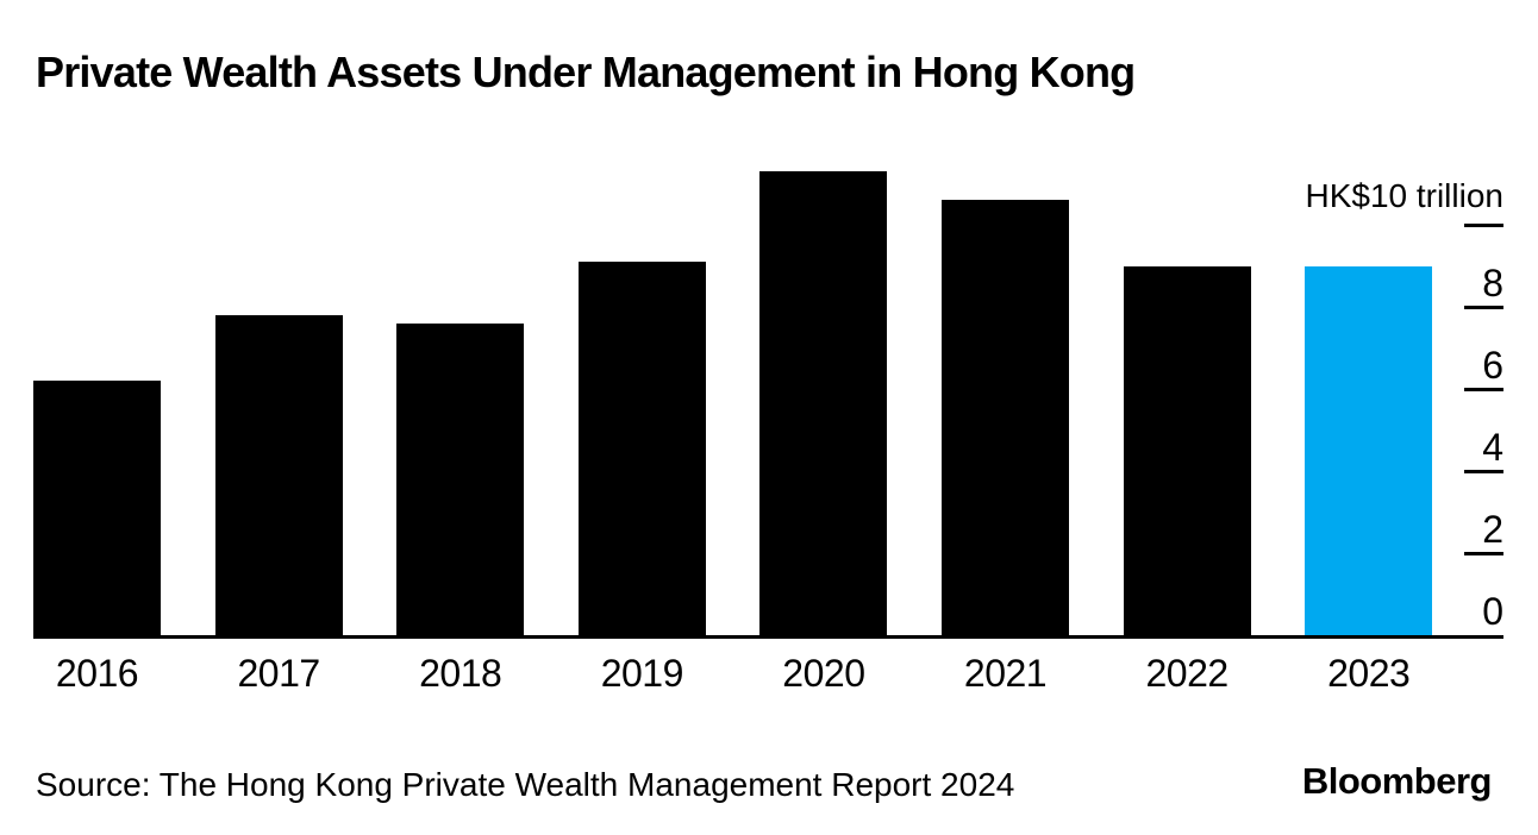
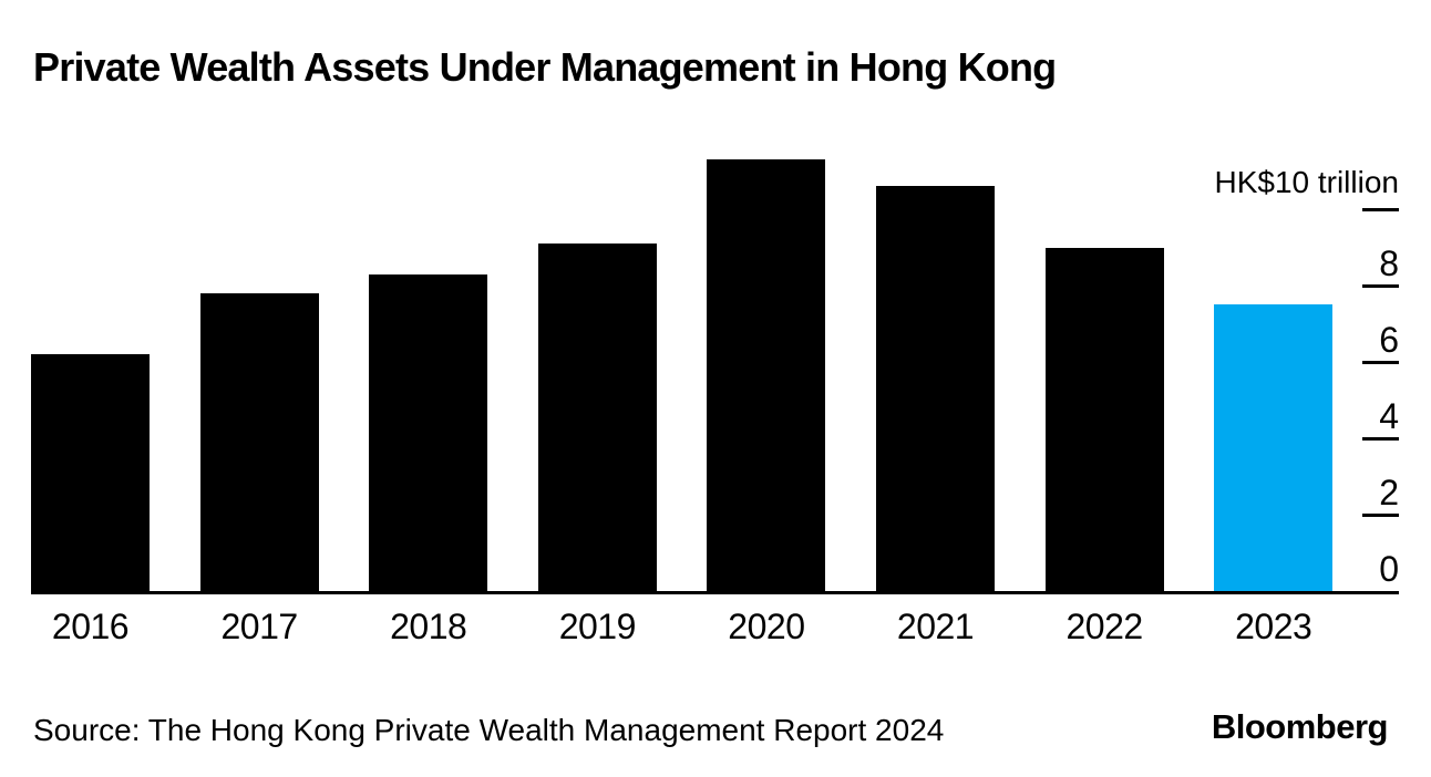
2018: 7.6 -> 8.3
2023: 9.0 -> 7.5
